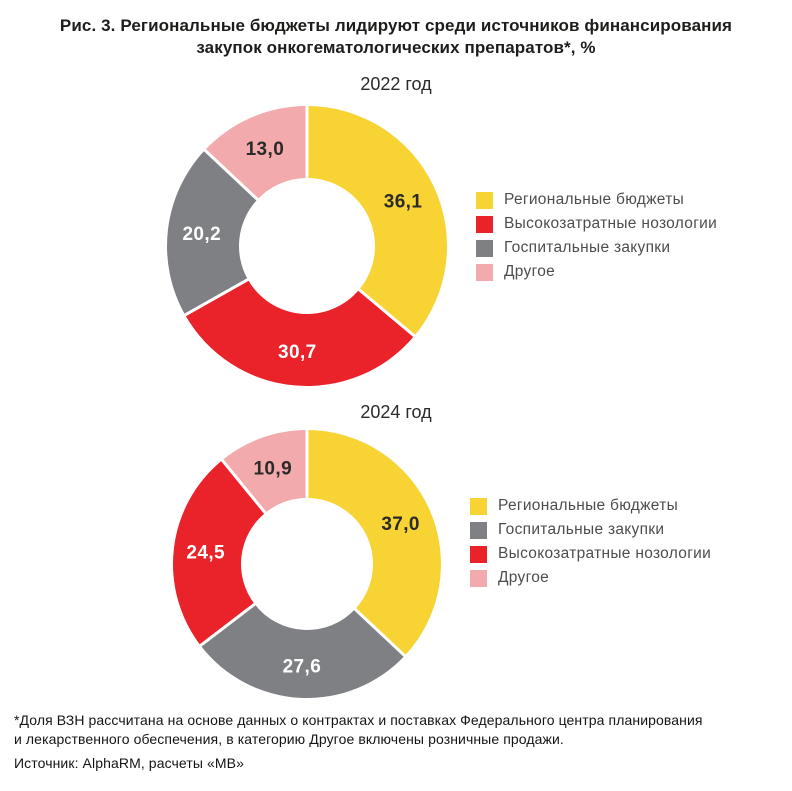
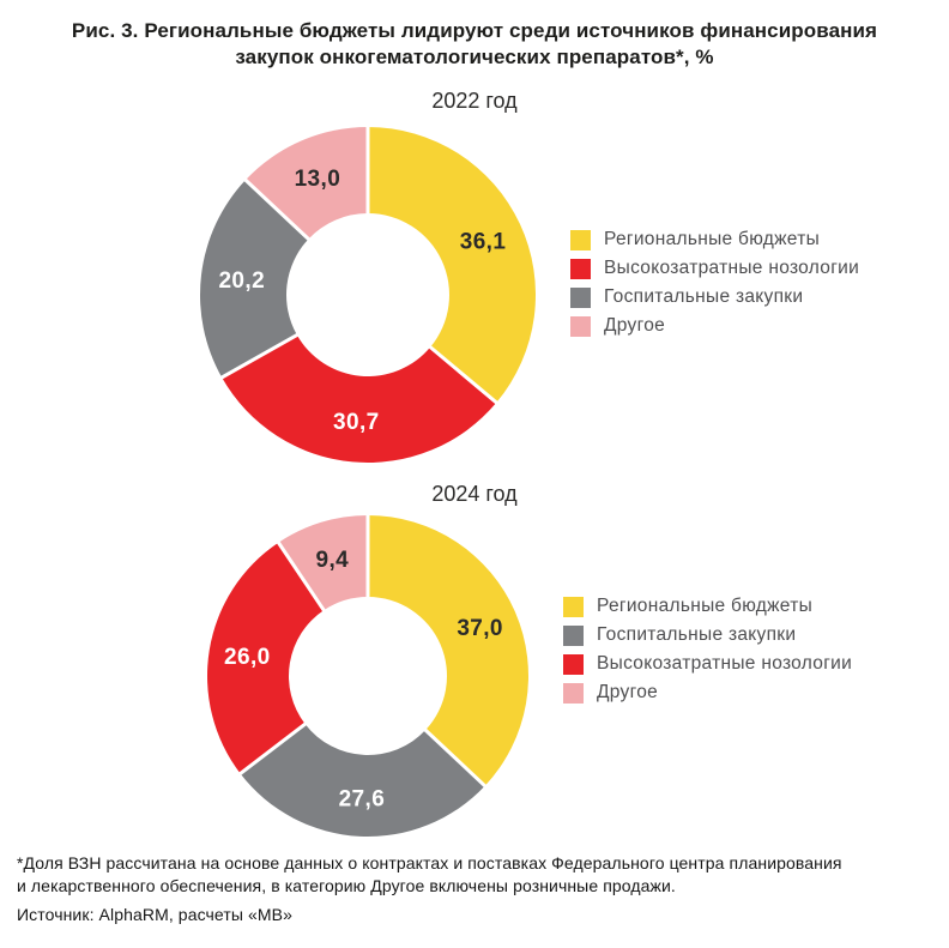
2024 год/Высокозатратные нозологии: 24,5 -> 26,0
2024 год/Другое: 10,9 -> 9,4
